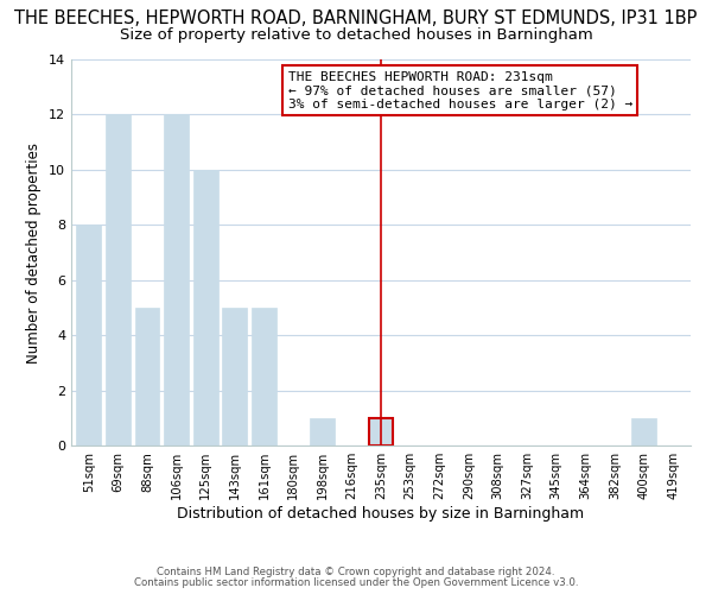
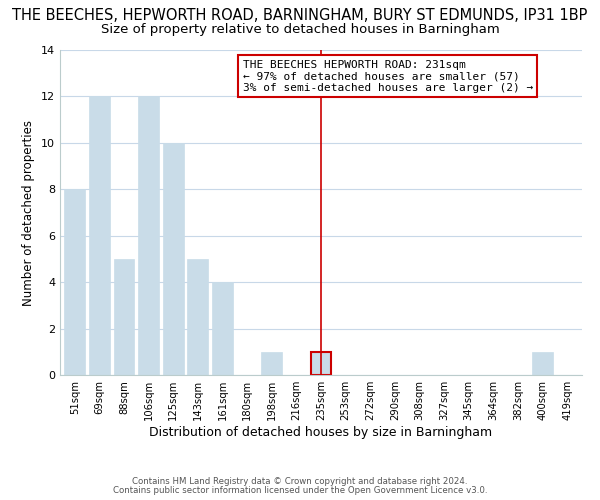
161sqm: 5 -> 4
